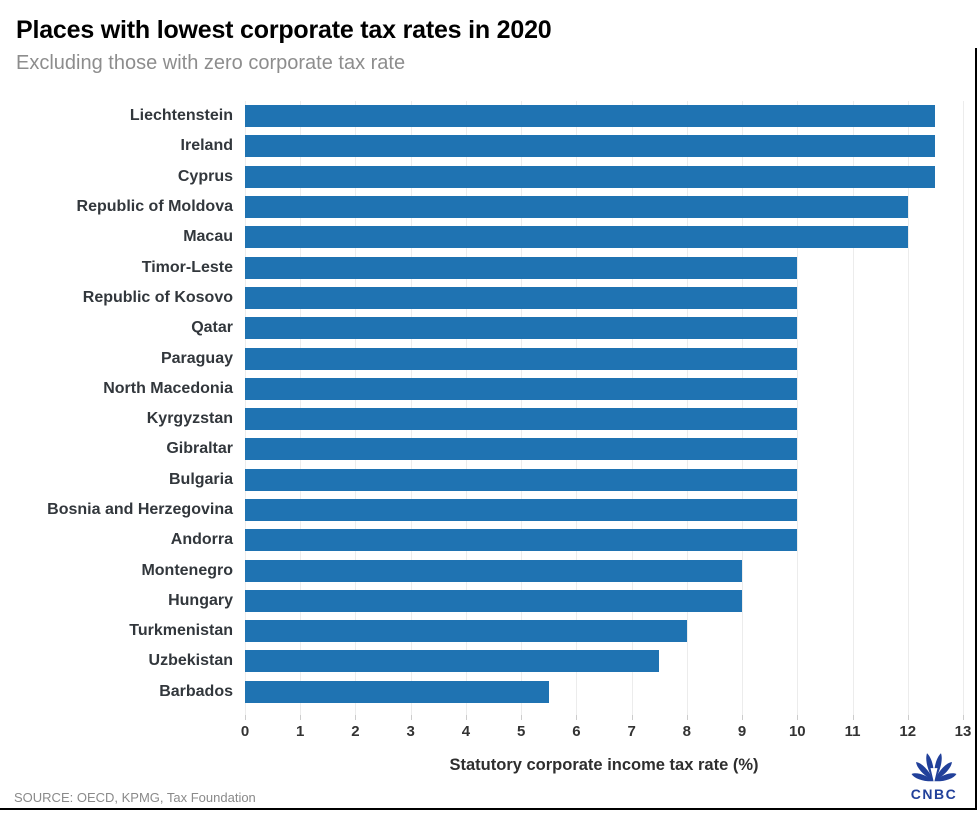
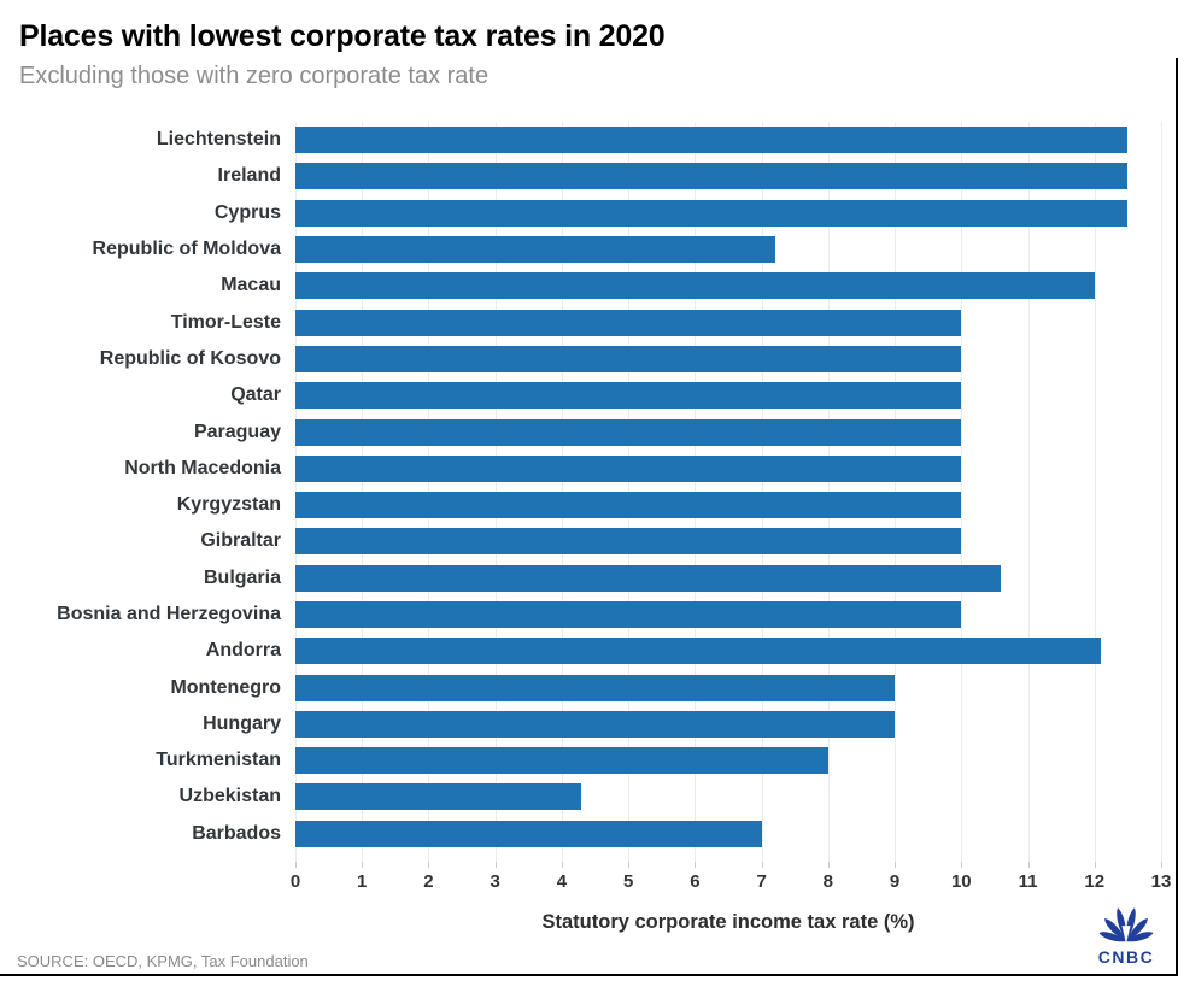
Republic of Moldova: 12.0 -> 7.2
Bulgaria: 10.0 -> 10.6
Andorra: 10.0 -> 12.1
Uzbekistan: 7.5 -> 4.3
Barbados: 5.5 -> 7.0
